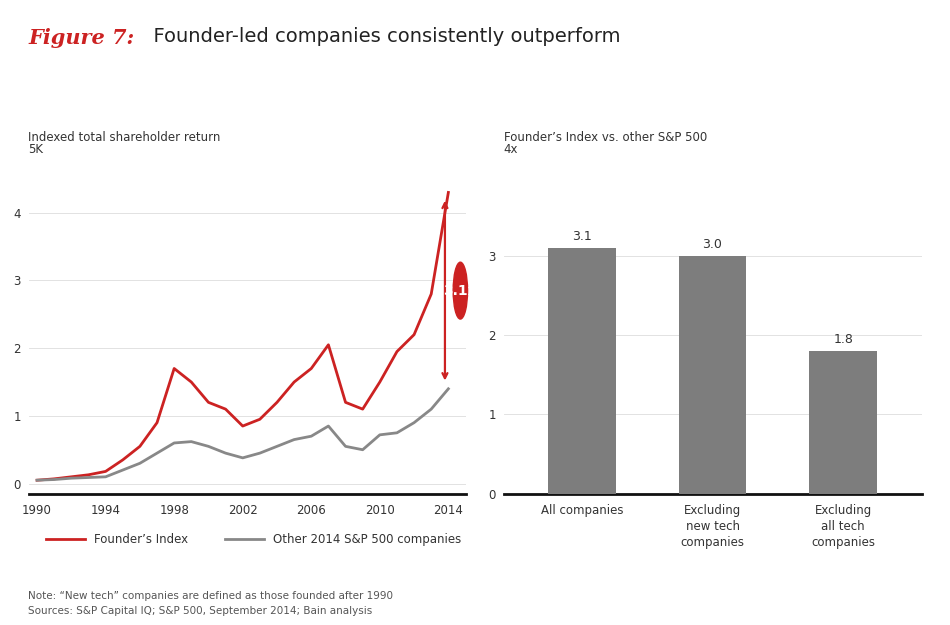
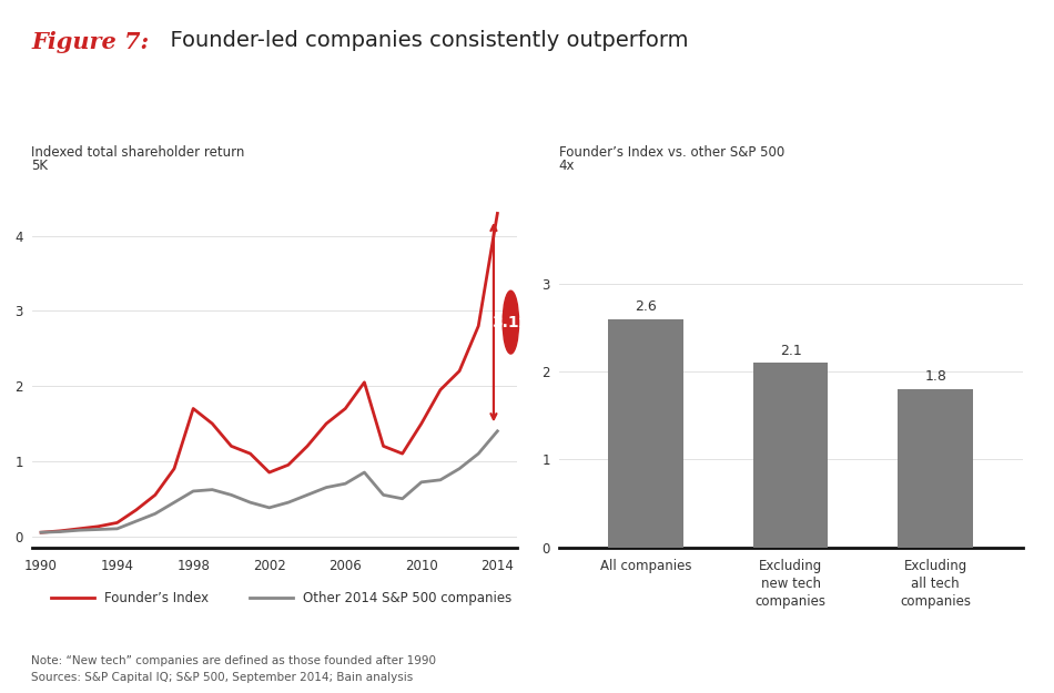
All companies: 3.1 -> 2.6
Excluding new tech companies: 3.0 -> 2.1
